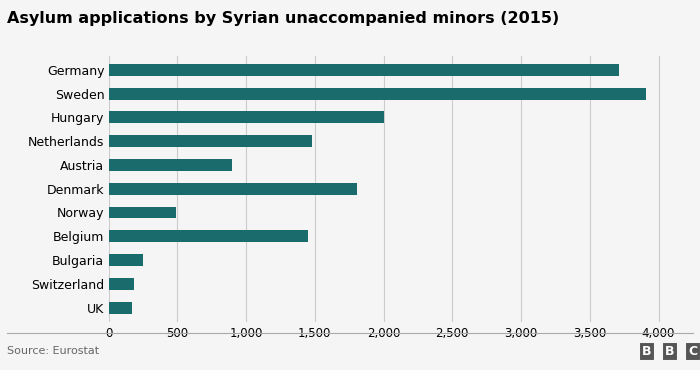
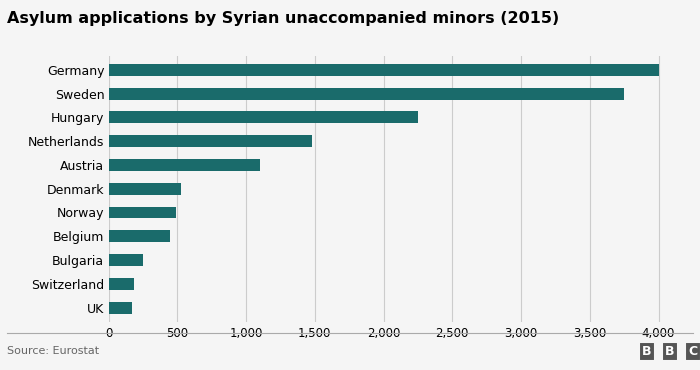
Germany: 3,710 -> 4,000
Sweden: 3,910 -> 3,750
Hungary: 2,000 -> 2,250
Austria: 900 -> 1,100
Denmark: 1,810 -> 530
Belgium: 1,450 -> 450
